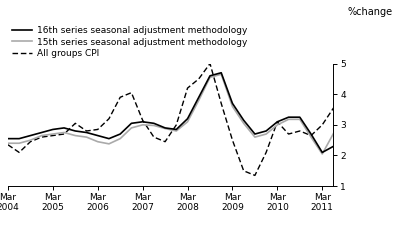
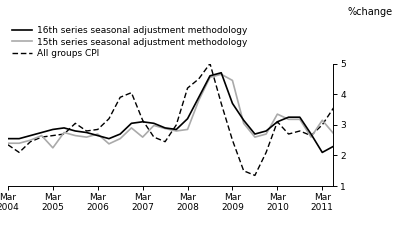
15th series seasonal adjustment methodology/Mar 2005: 2.70 -> 2.25
15th series seasonal adjustment methodology/Mar 2006: 2.45 -> 2.70
15th series seasonal adjustment methodology/Mar 2007: 3.00 -> 2.60
15th series seasonal adjustment methodology/Mar 2008: 3.10 -> 2.85
15th series seasonal adjustment methodology/Mar 2009: 3.60 -> 4.45
15th series seasonal adjustment methodology/Mar 2010: 3.00 -> 3.35
15th series seasonal adjustment methodology/Mar 2011: 2.05 -> 3.15
